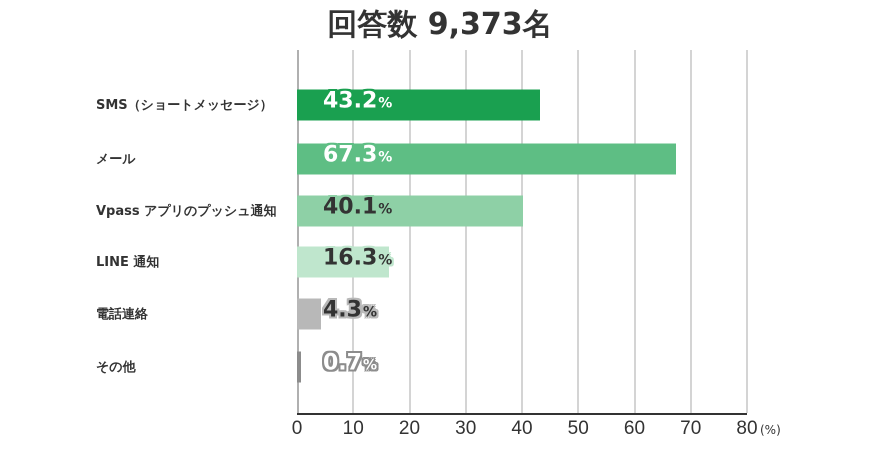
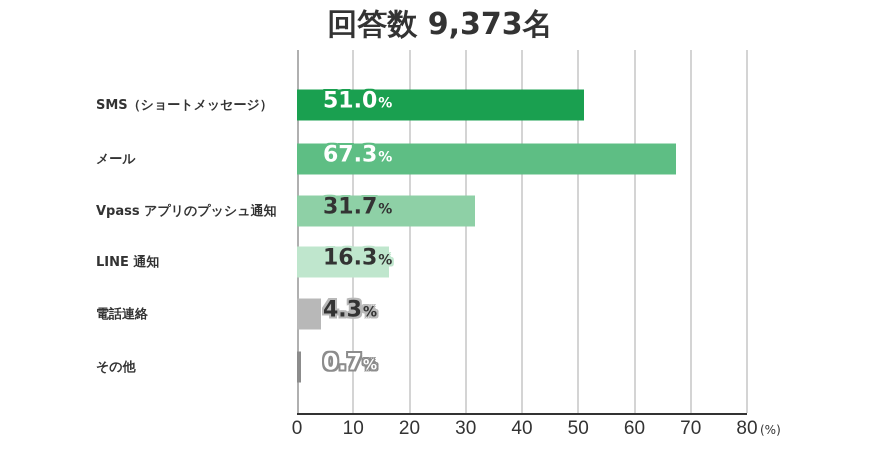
SMS（ショートメッセージ）: 43.2 -> 51.0
Vpass アプリのプッシュ通知: 40.1 -> 31.7
